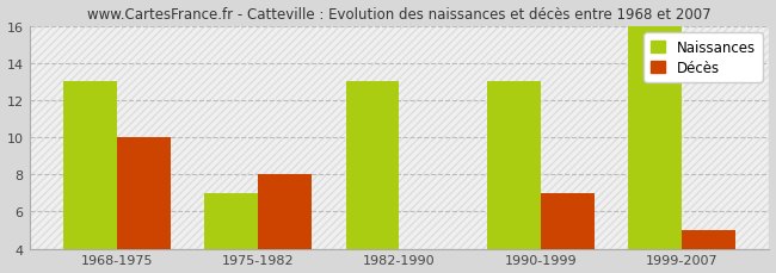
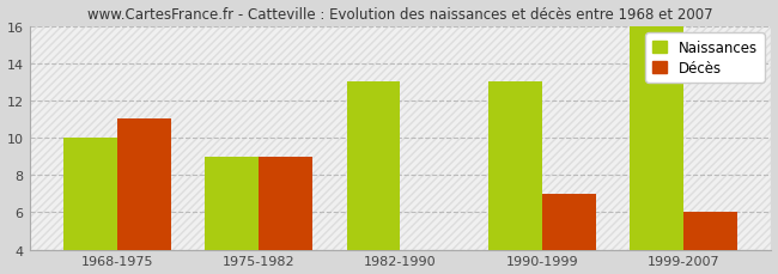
Naissances/1968-1975: 13 -> 10
Décès/1968-1975: 10 -> 11
Naissances/1975-1982: 7 -> 9
Décès/1975-1982: 8 -> 9
Décès/1999-2007: 5 -> 6
